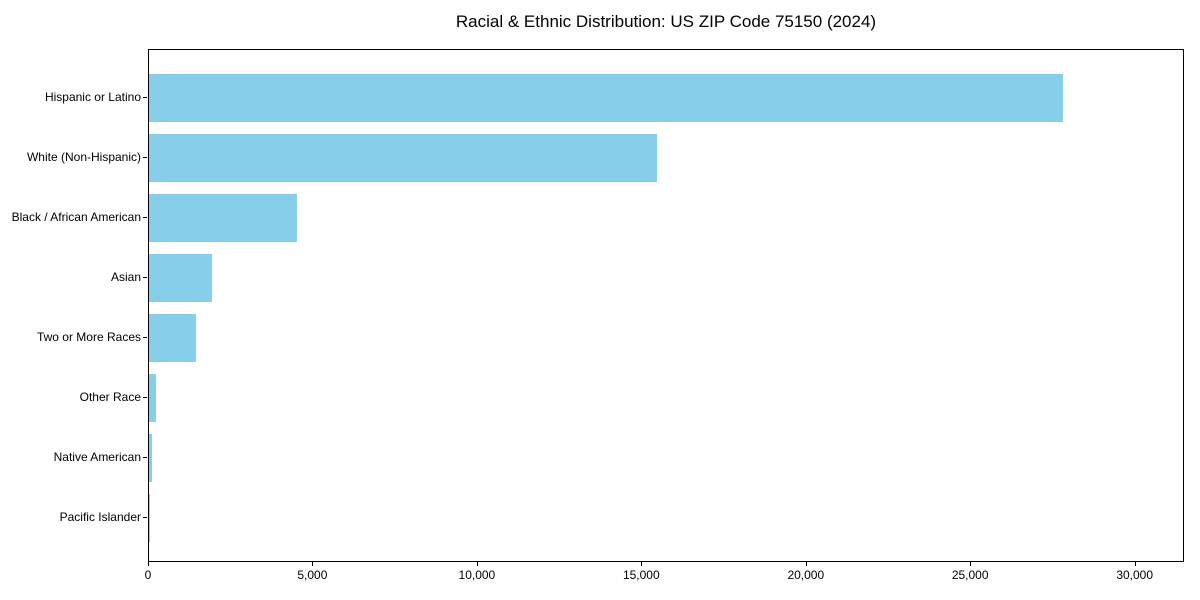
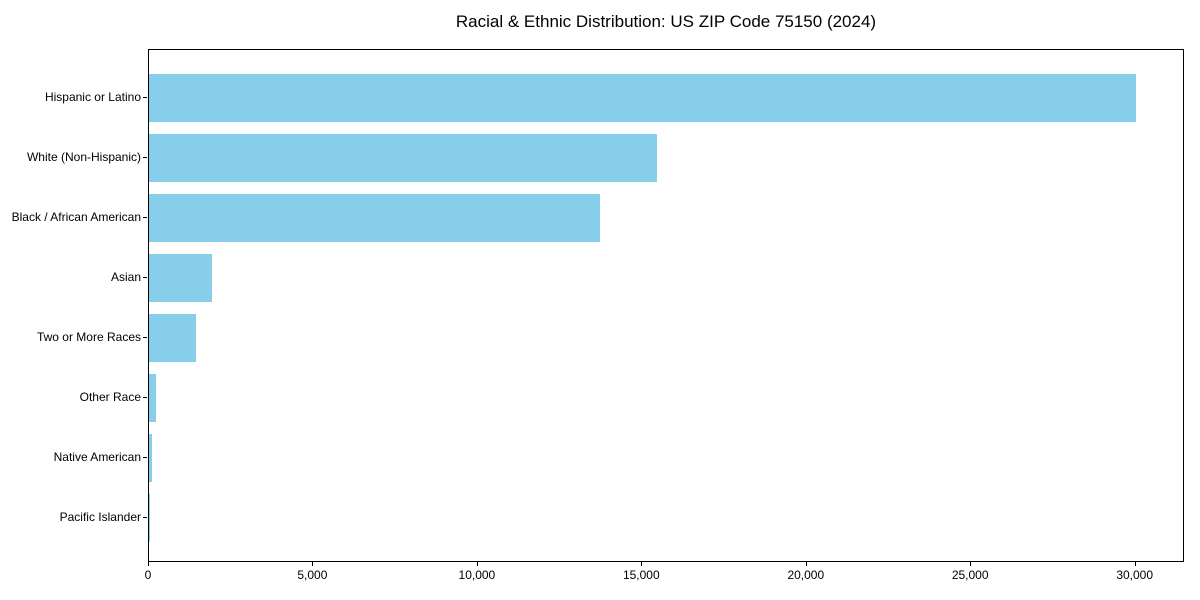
Hispanic or Latino: 27800 -> 30000
Black / African American: 4500 -> 13700
